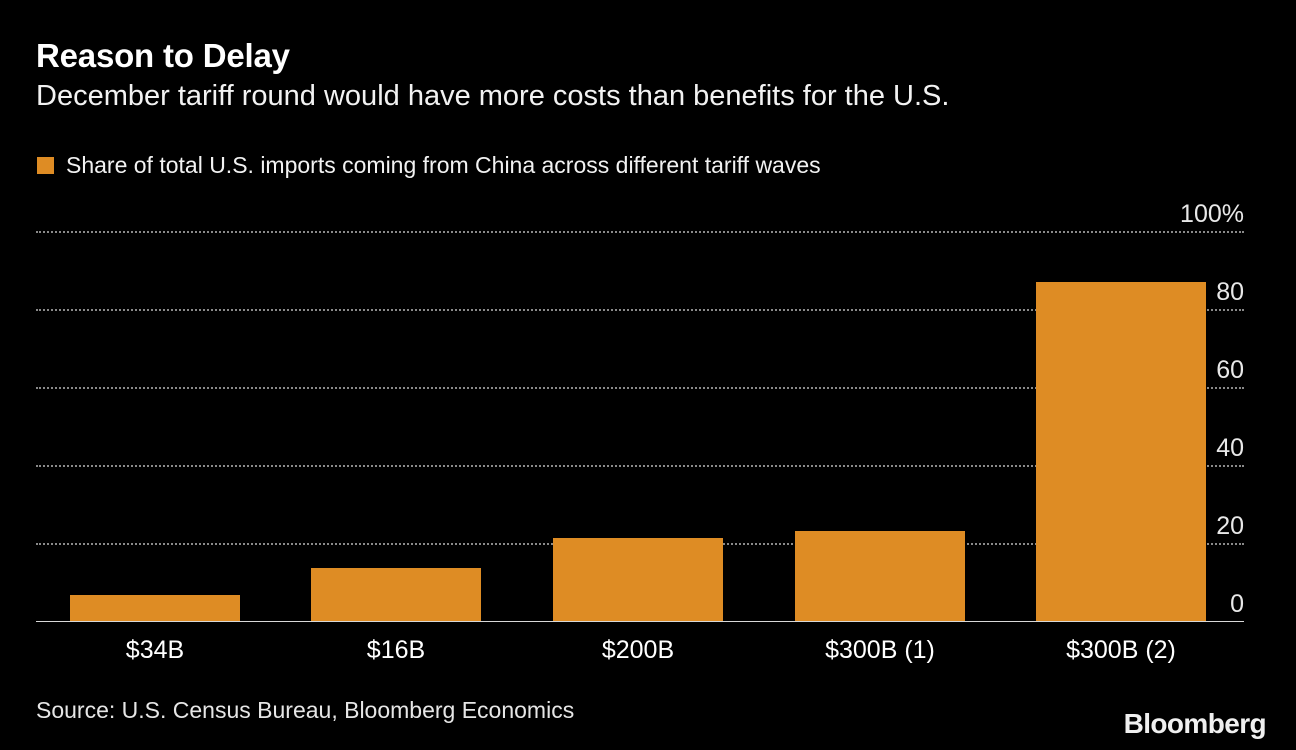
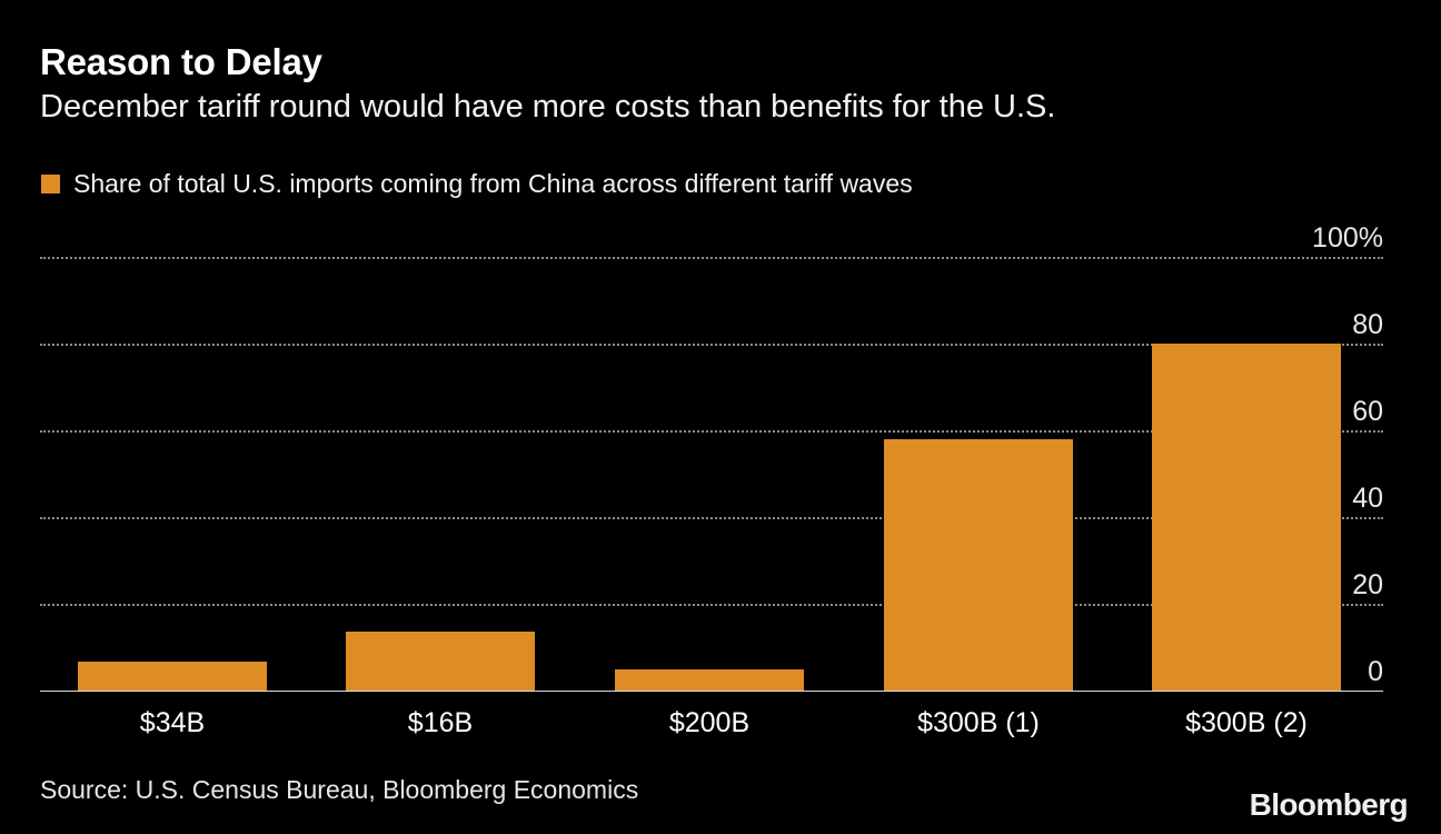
$200B: 21% -> 5%
$300B (1): 23% -> 58%
$300B (2): 87% -> 80%
